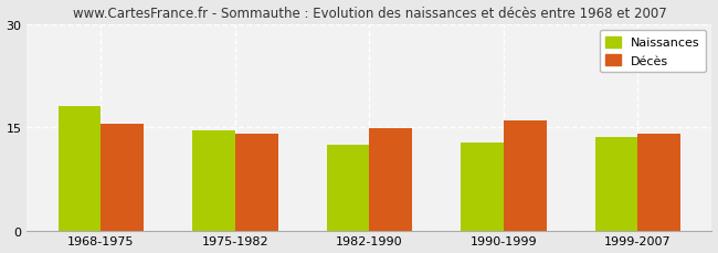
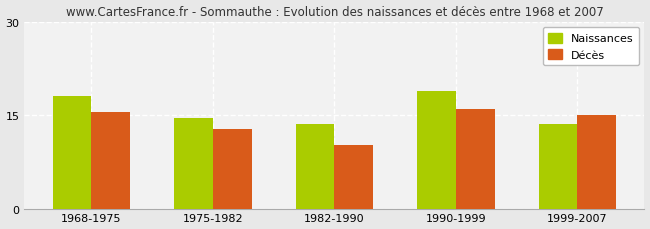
Décès/1975-1982: 14.0 -> 12.8
Naissances/1982-1990: 12.5 -> 13.6
Décès/1982-1990: 14.8 -> 10.2
Naissances/1990-1999: 12.8 -> 18.8
Décès/1999-2007: 14.0 -> 15.0
